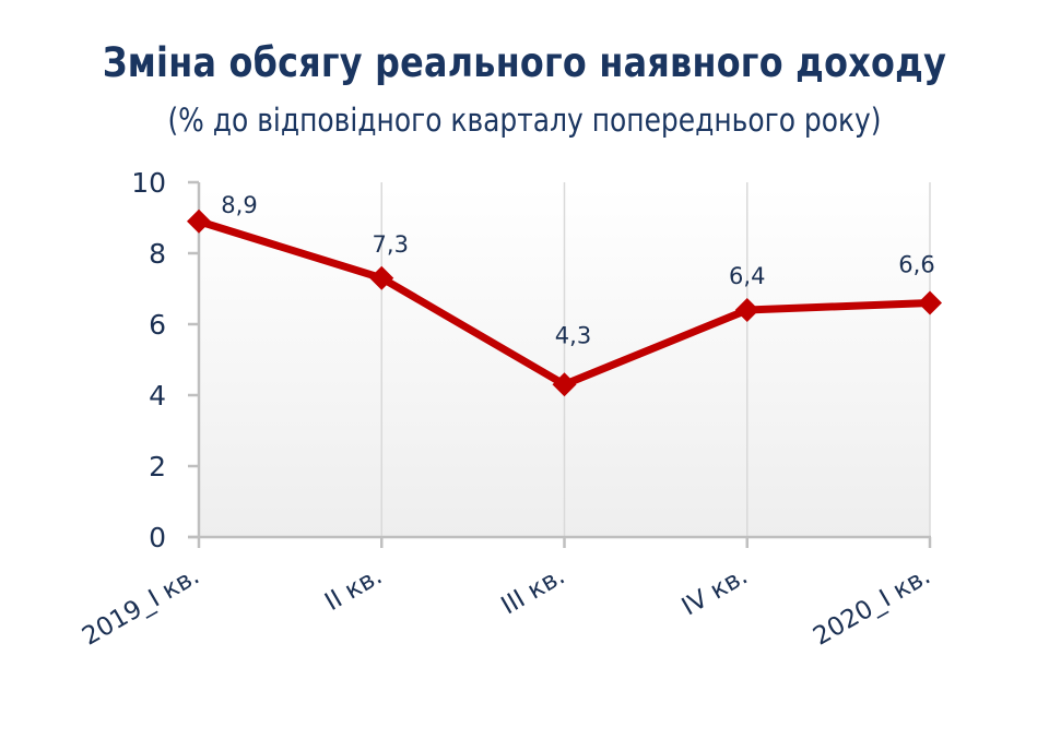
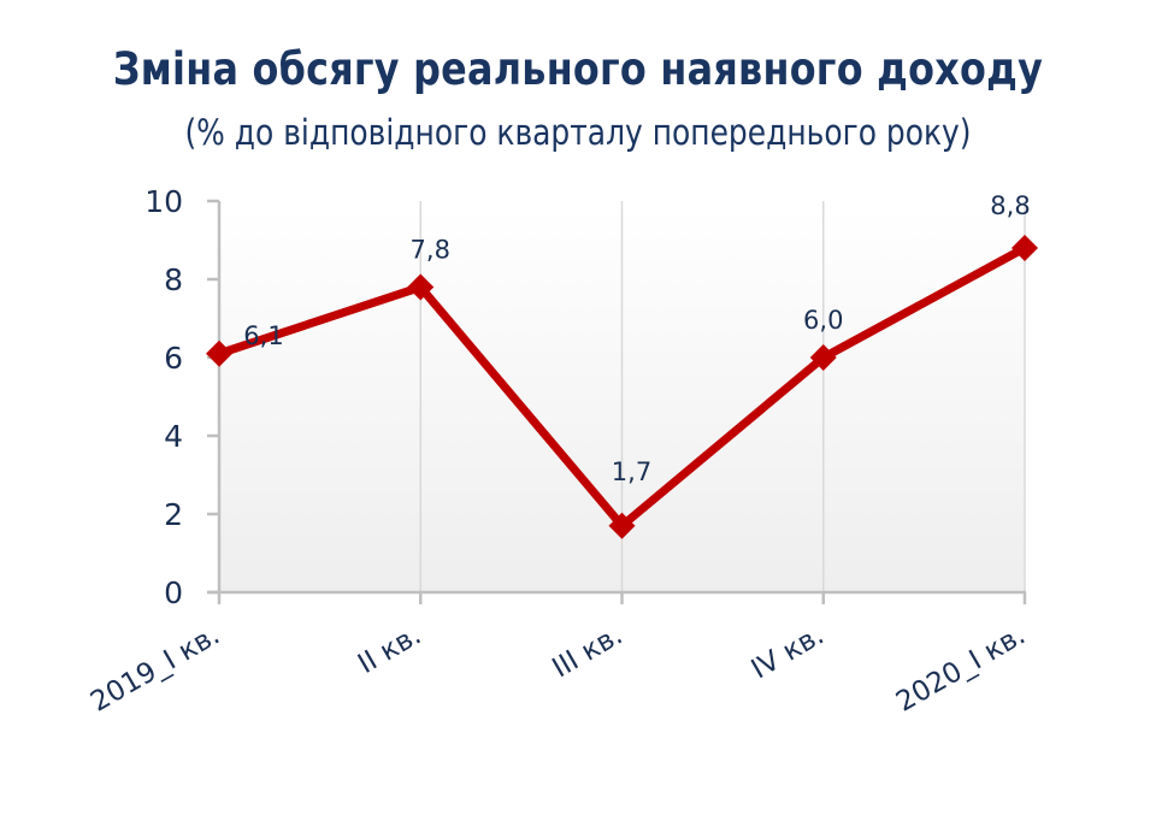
2019_I кв.: 8,9 -> 6,1
II кв.: 7,3 -> 7,8
III кв.: 4,3 -> 1,7
IV кв.: 6,4 -> 6,0
2020_I кв.: 6,6 -> 8,8
